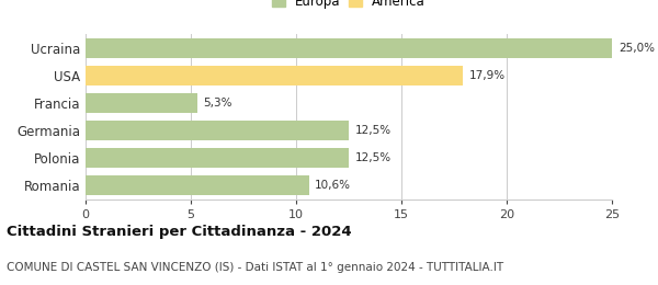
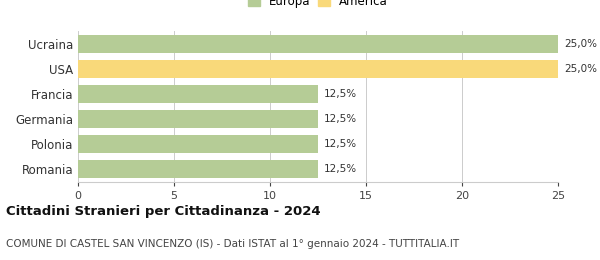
USA: 17,9% -> 25,0%
Francia: 5,3% -> 12,5%
Romania: 10,6% -> 12,5%
